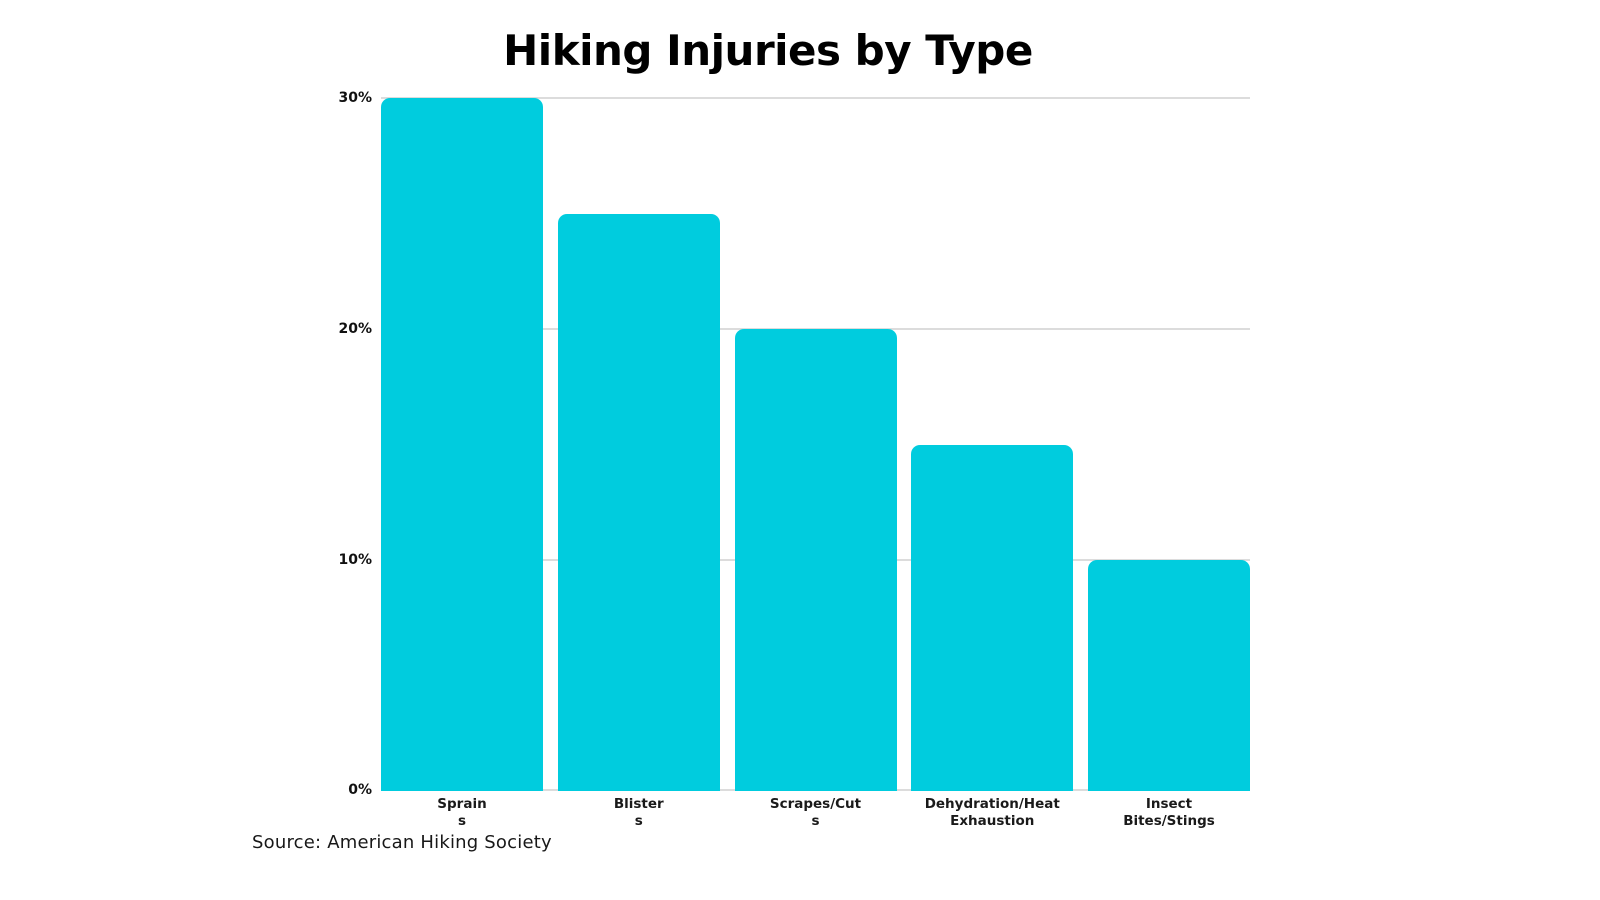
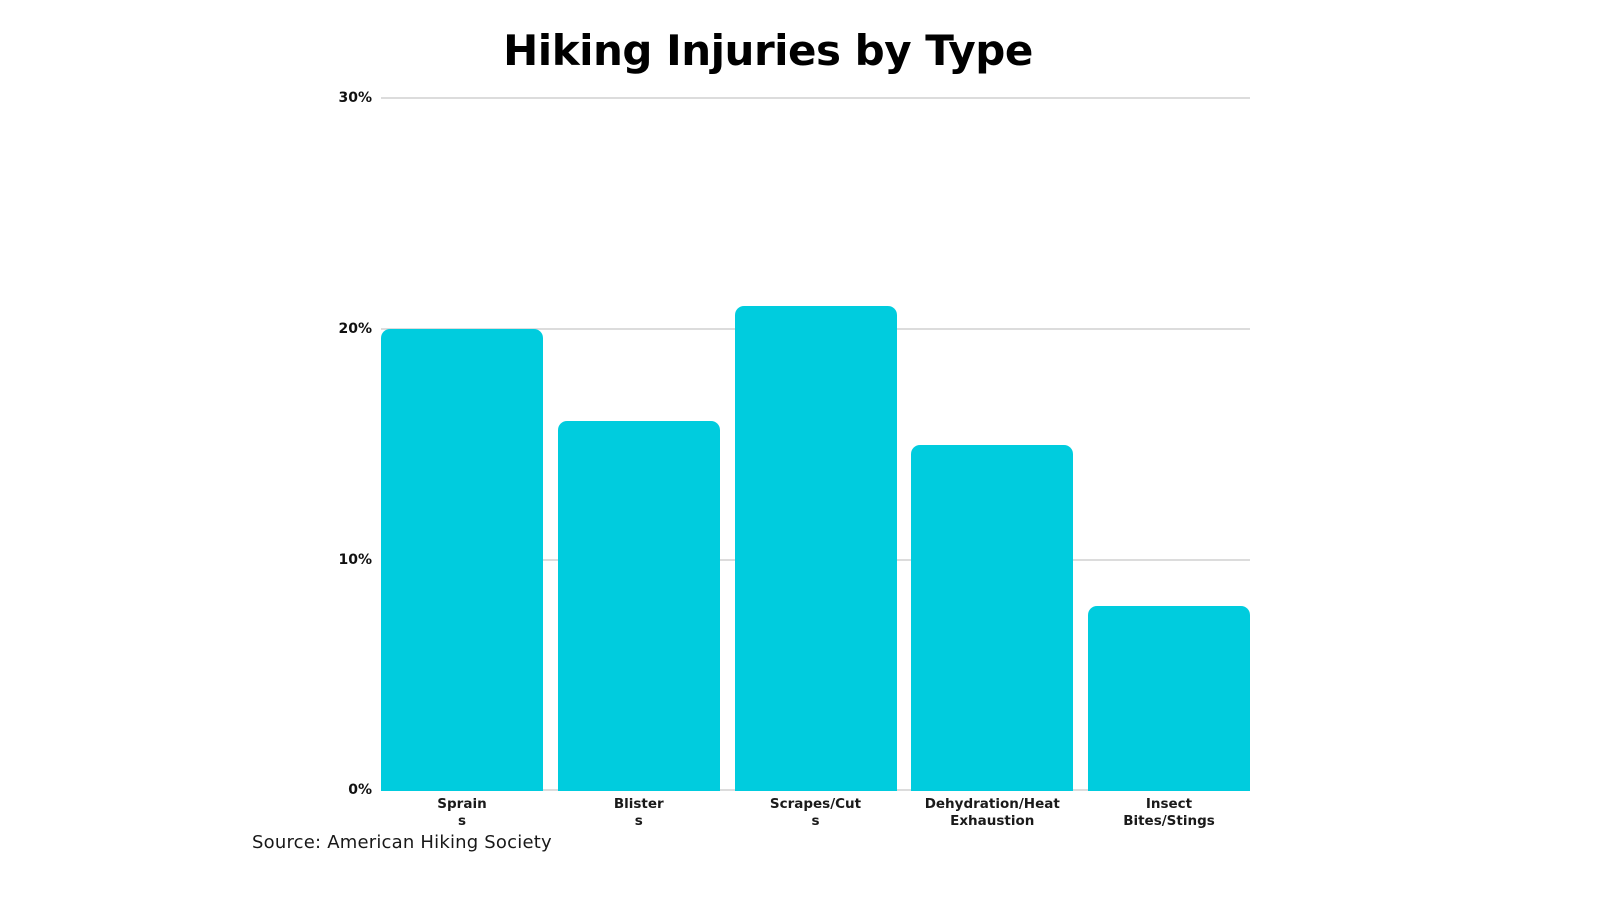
Sprains: 30% -> 20%
Blisters: 25% -> 16%
Scrapes/Cuts: 20% -> 21%
Insect Bites/Stings: 10% -> 8%
